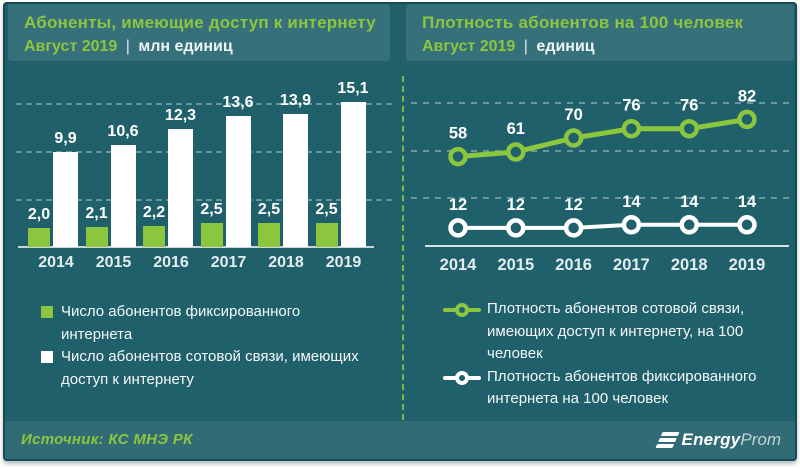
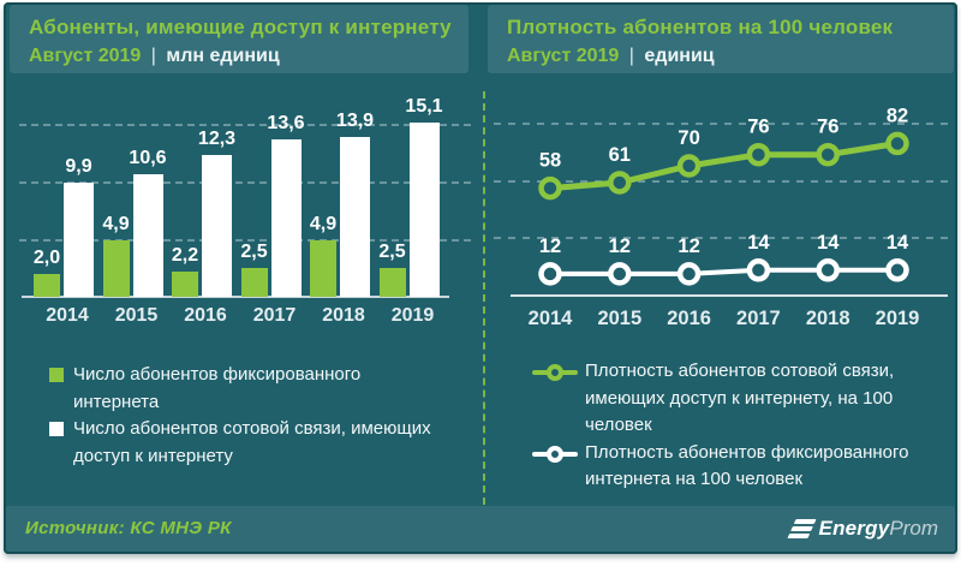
Абоненты, имеющие доступ к интернету/Число абонентов фиксированного интернета/2015: 2,1 -> 4,9
Абоненты, имеющие доступ к интернету/Число абонентов фиксированного интернета/2018: 2,5 -> 4,9
